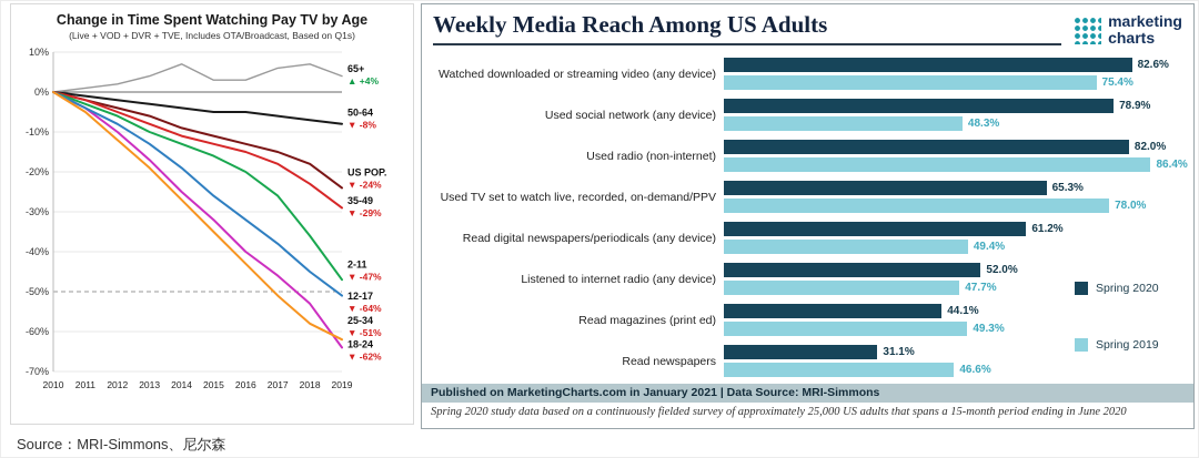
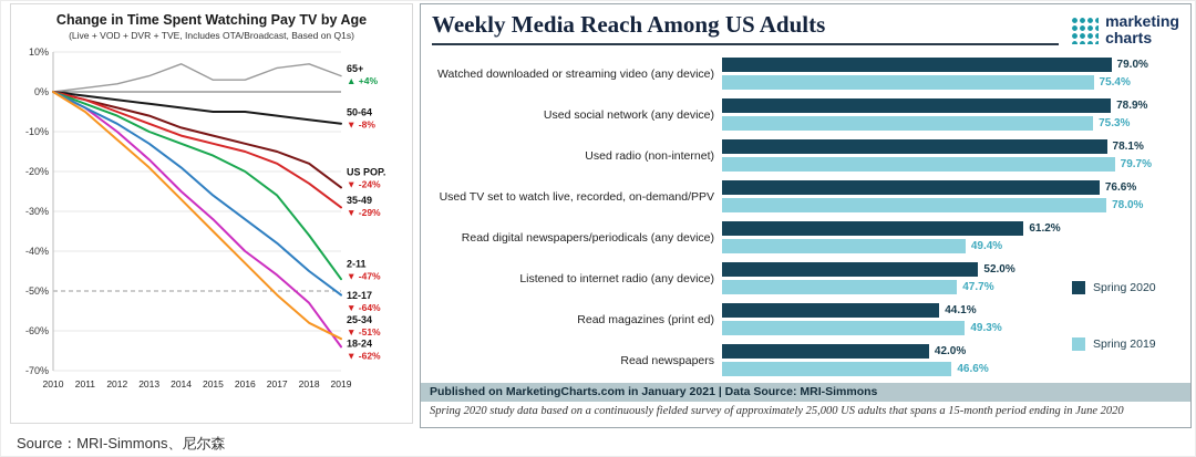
Weekly Media Reach Among US Adults/Spring 2020/Watched downloaded or streaming video (any device): 82.6% -> 79.0%
Weekly Media Reach Among US Adults/Spring 2019/Used social network (any device): 48.3% -> 75.3%
Weekly Media Reach Among US Adults/Spring 2020/Used radio (non-internet): 82.0% -> 78.1%
Weekly Media Reach Among US Adults/Spring 2019/Used radio (non-internet): 86.4% -> 79.7%
Weekly Media Reach Among US Adults/Spring 2020/Used TV set to watch live, recorded, on-demand/PPV: 65.3% -> 76.6%
Weekly Media Reach Among US Adults/Spring 2020/Read newspapers: 31.1% -> 42.0%
